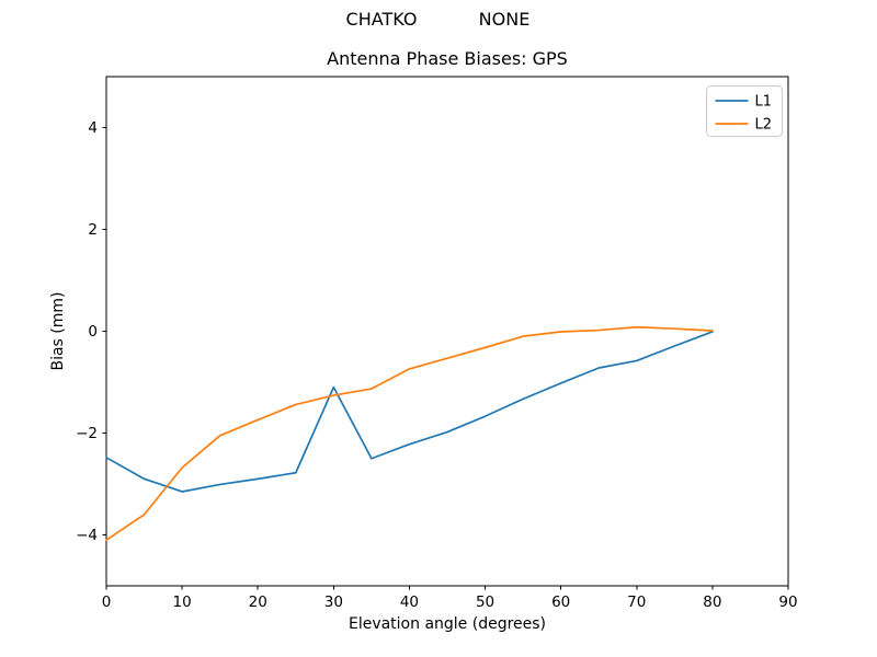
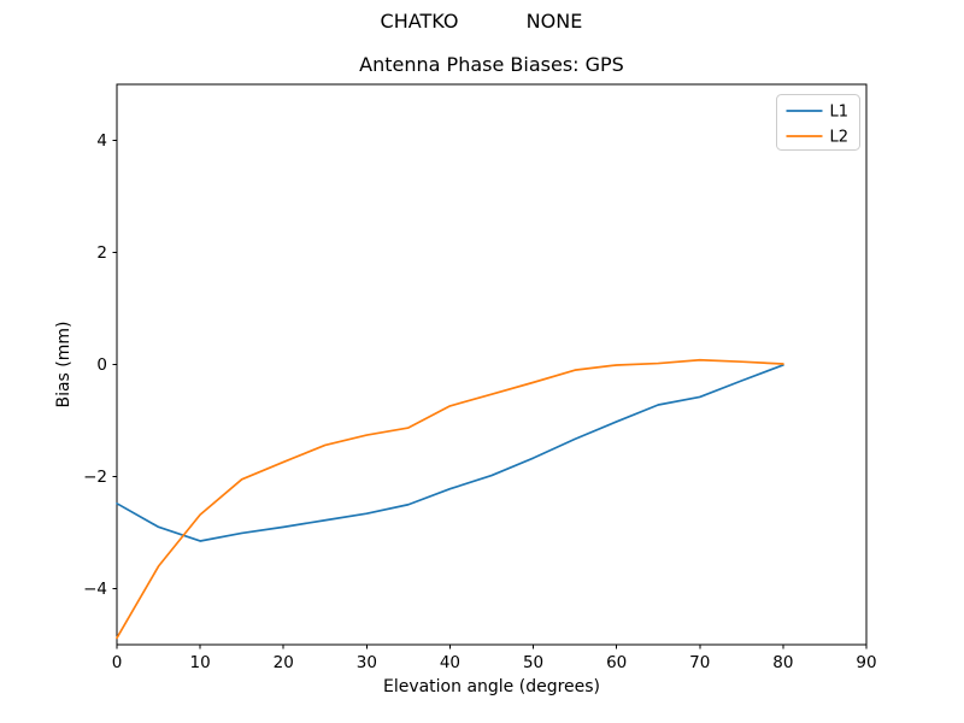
L2/0: -4.1 -> -4.9
L1/30: -1.1 -> -2.7
